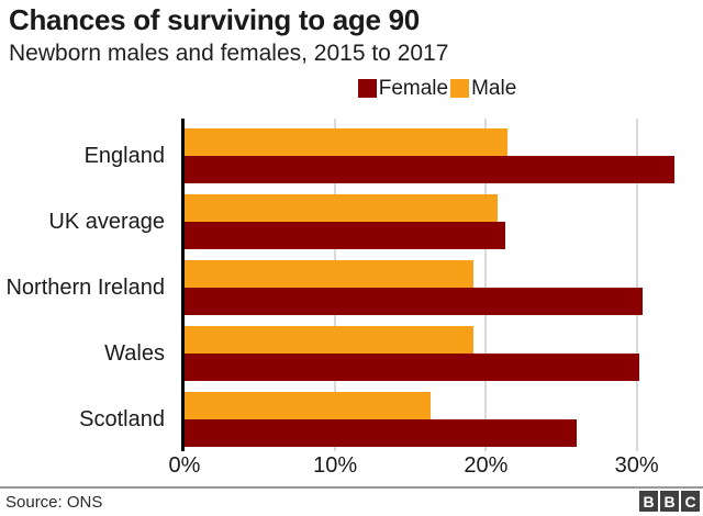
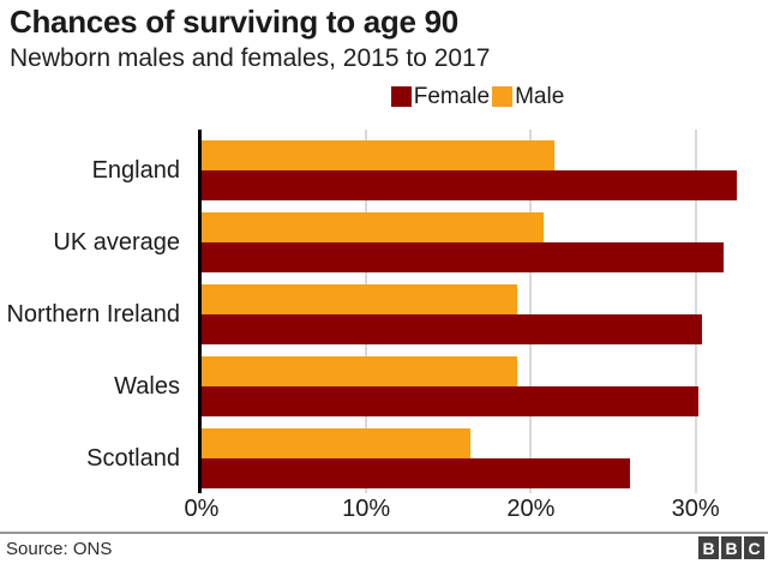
Female/UK average: 21.3% -> 31.7%
